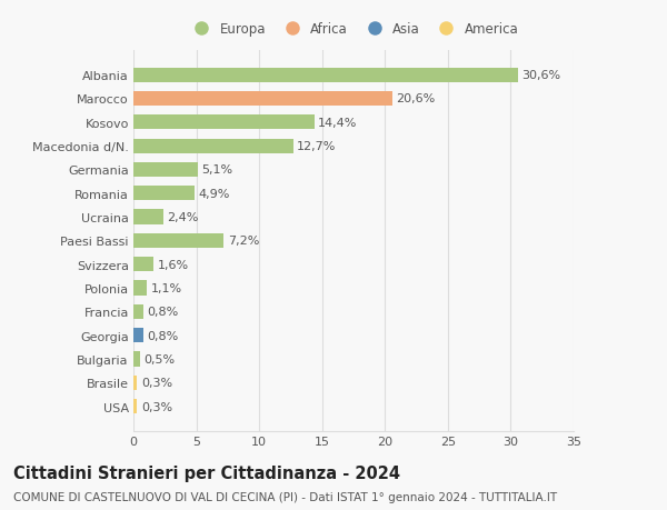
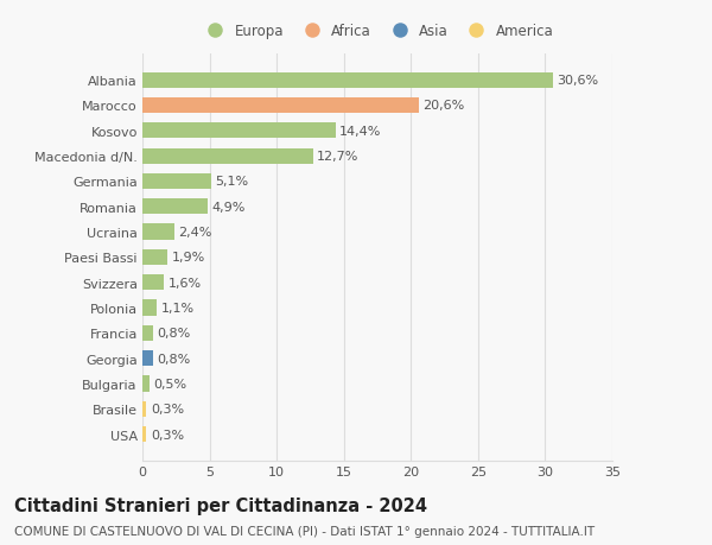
Paesi Bassi: 7,2% -> 1,9%
